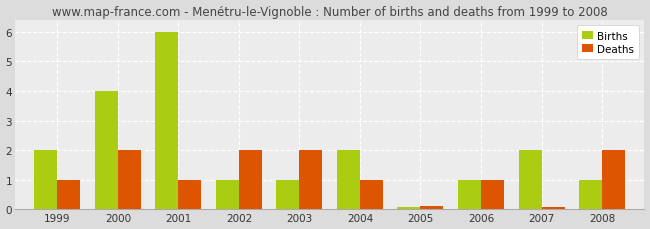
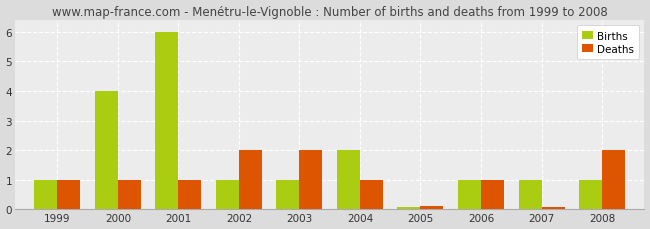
Births/1999: 2.00 -> 1.00
Deaths/2000: 2.00 -> 1.00
Births/2007: 2.00 -> 1.00
